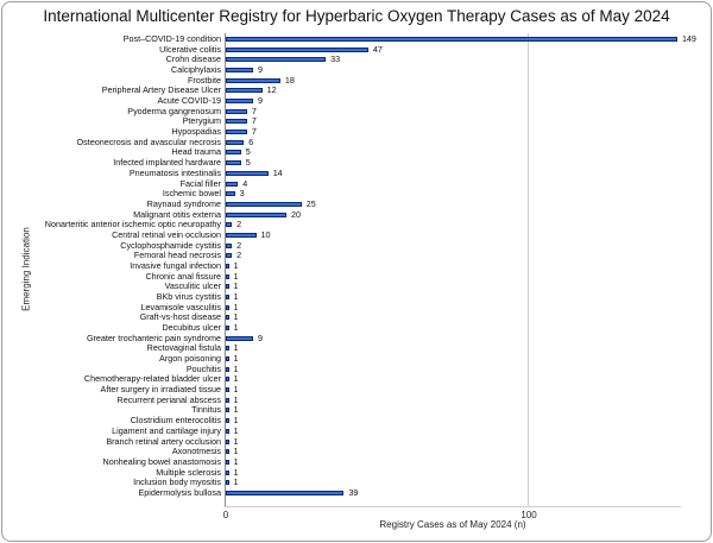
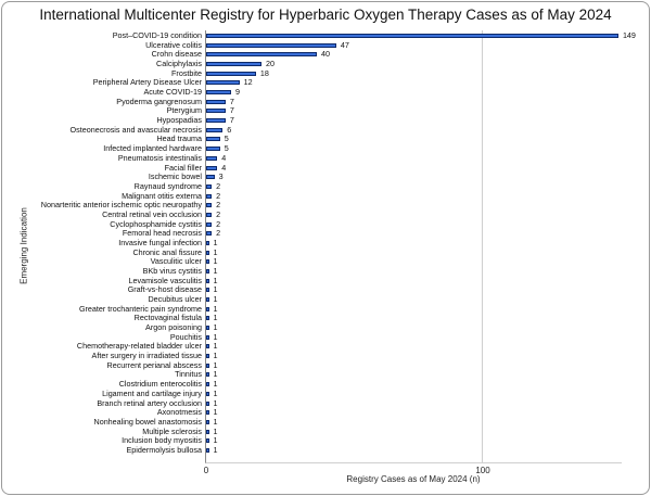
Crohn disease: 33 -> 40
Calciphylaxis: 9 -> 20
Pneumatosis intestinalis: 14 -> 4
Raynaud syndrome: 25 -> 2
Malignant otitis externa: 20 -> 2
Central retinal vein occlusion: 10 -> 2
Greater trochanteric pain syndrome: 9 -> 1
Epidermolysis bullosa: 39 -> 1
